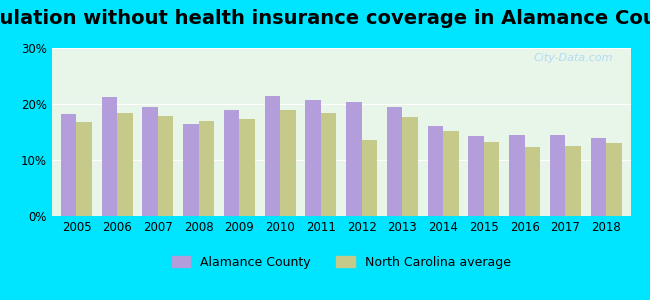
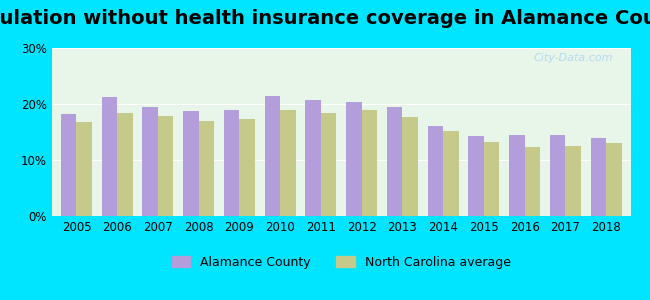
Alamance County/2008: 16.4% -> 18.7%
North Carolina average/2012: 13.6% -> 18.9%
